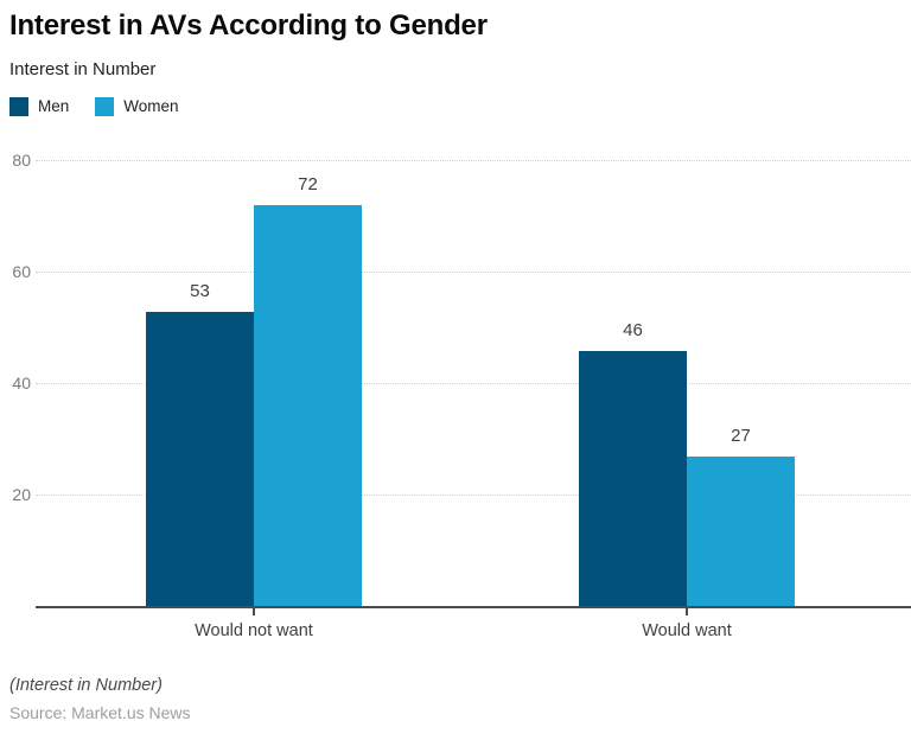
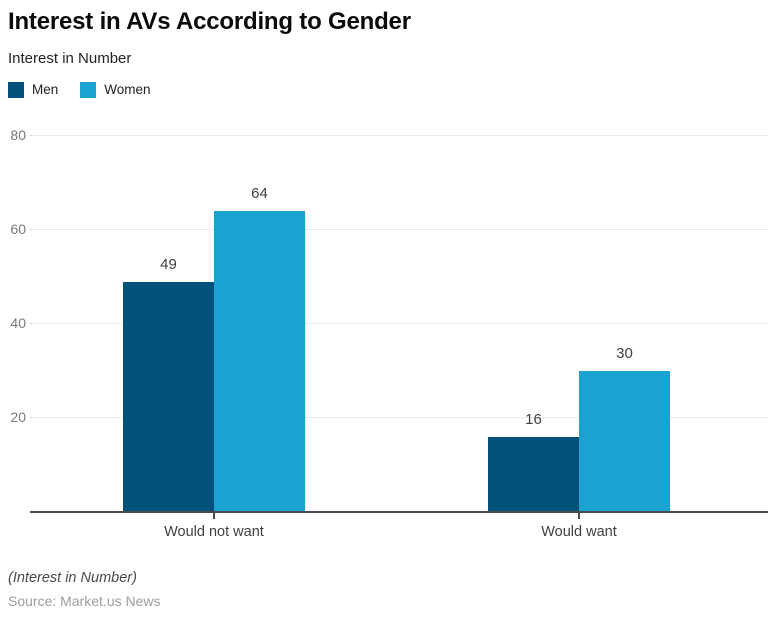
Men/Would not want: 53 -> 49
Women/Would not want: 72 -> 64
Men/Would want: 46 -> 16
Women/Would want: 27 -> 30
